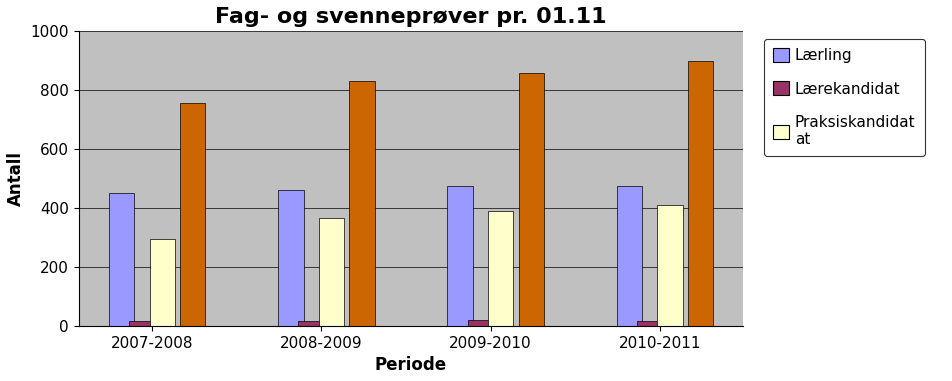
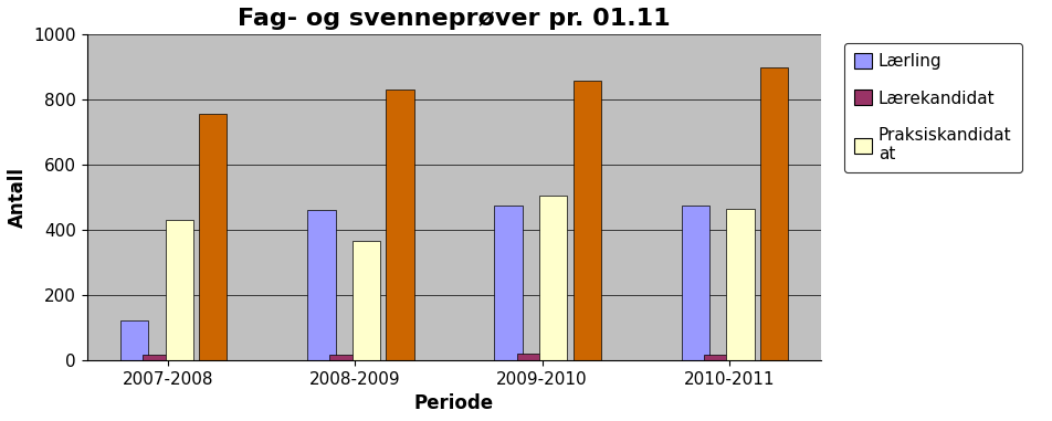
Lærling/2007-2008: 450 -> 120
Praksiskandidat at/2007-2008: 295 -> 430
Praksiskandidat at/2009-2010: 390 -> 505
Praksiskandidat at/2010-2011: 410 -> 465
